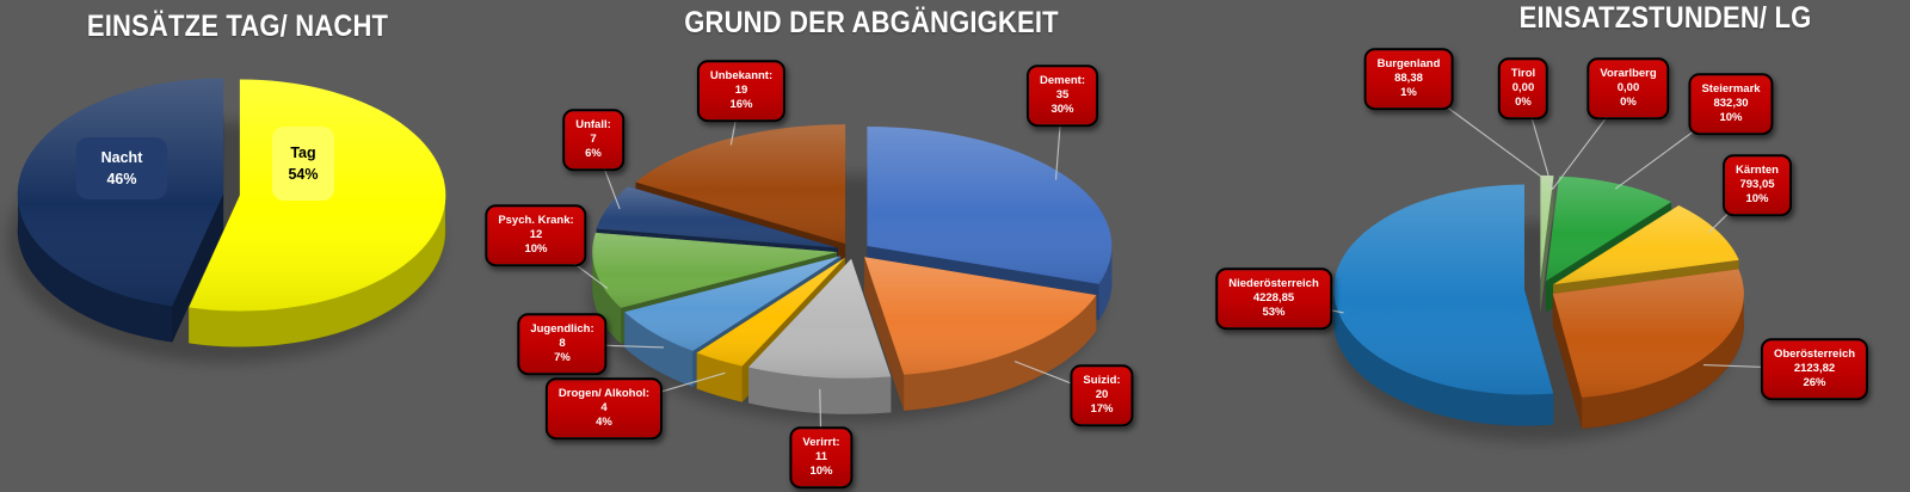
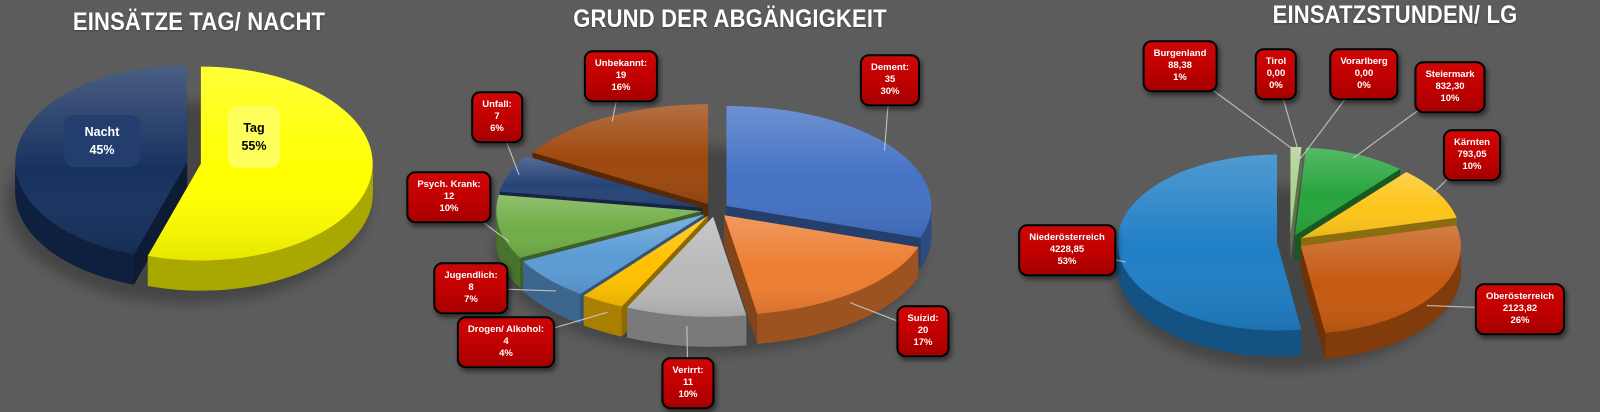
EINSÄTZE TAG/ NACHT/Tag: 54% -> 55%
EINSÄTZE TAG/ NACHT/Nacht: 46% -> 45%
